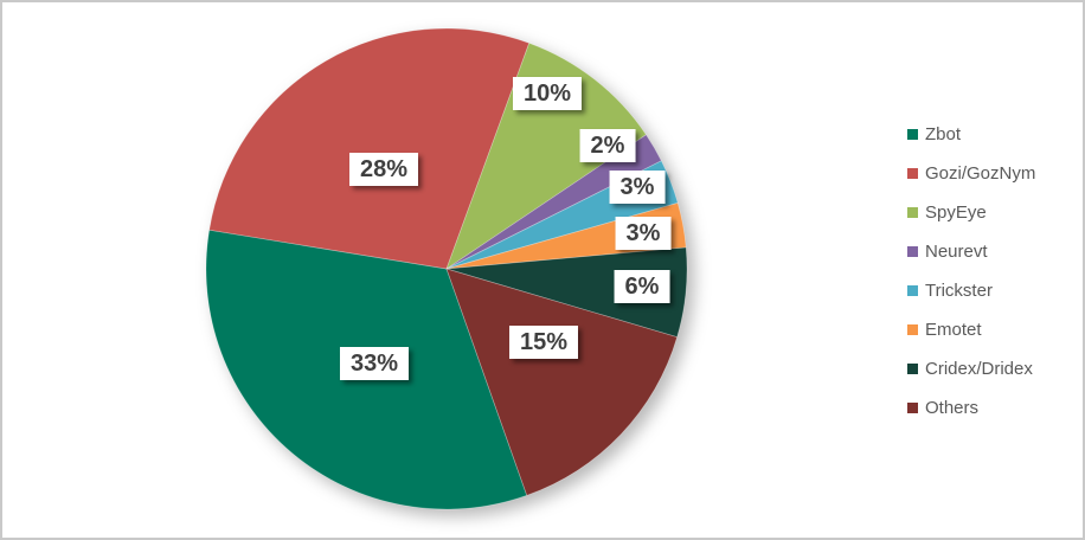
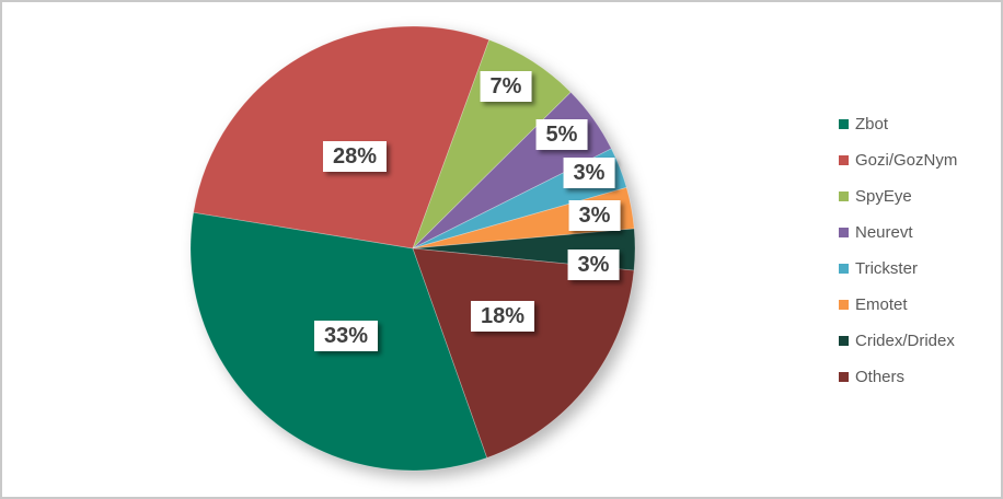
SpyEye: 10% -> 7%
Neurevt: 2% -> 5%
Cridex/Dridex: 6% -> 3%
Others: 15% -> 18%
